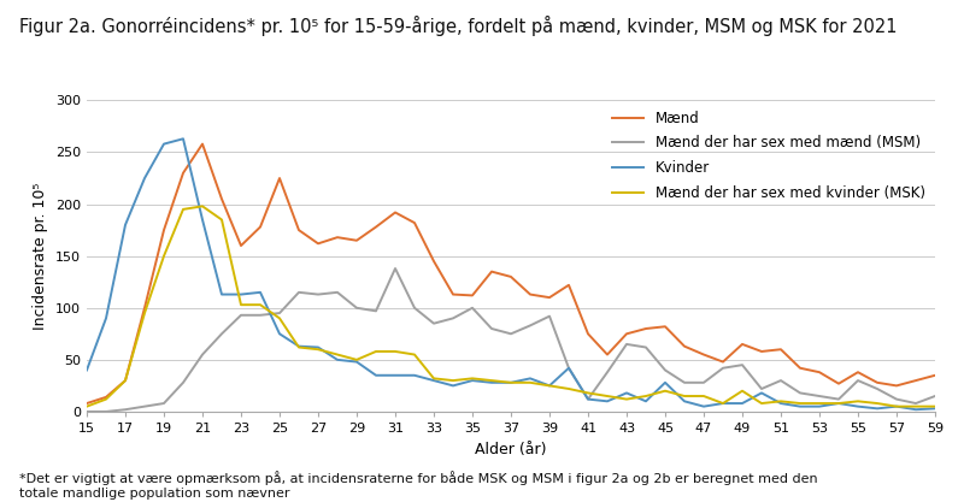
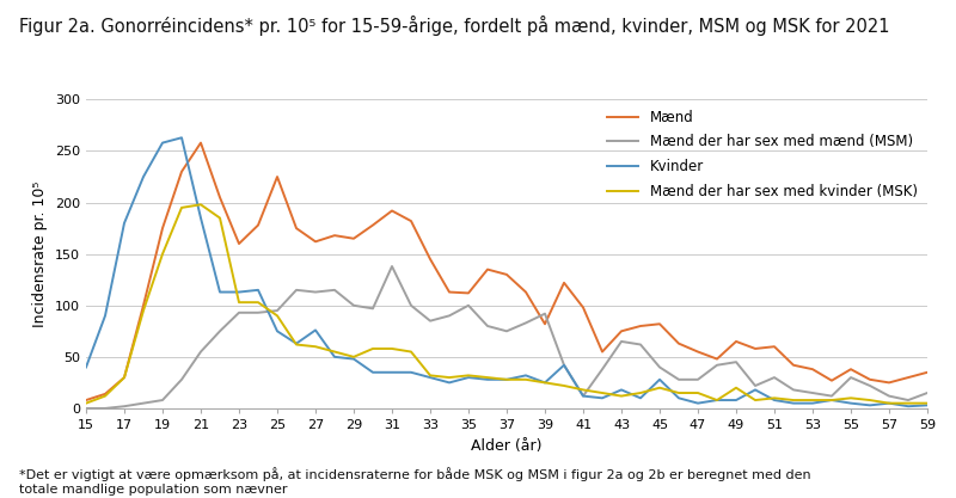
Kvinder/27: 62 -> 76
Mænd/39: 110 -> 82
Mænd/41: 75 -> 98
